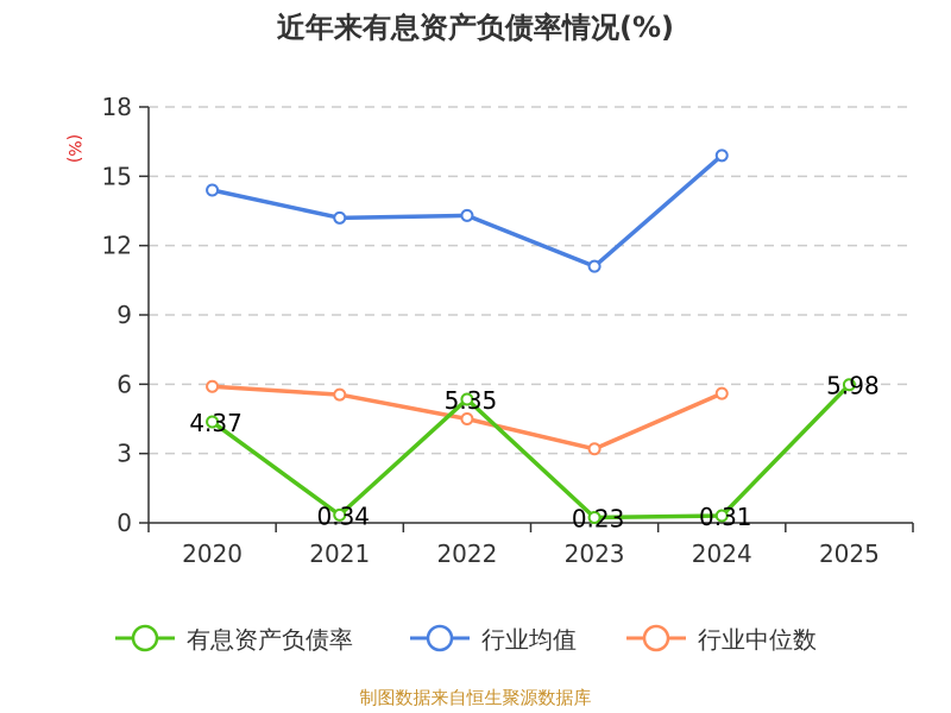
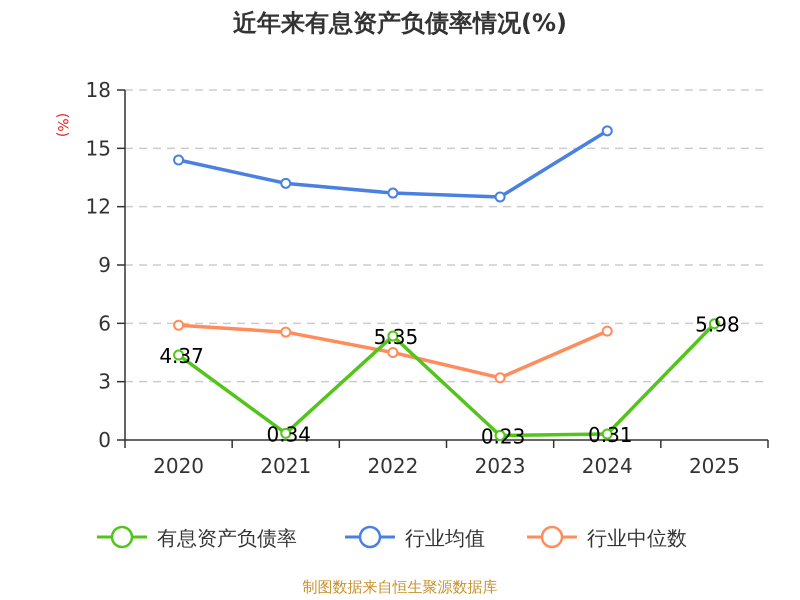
行业均值/2022: 13.3 -> 12.7
行业均值/2023: 11.1 -> 12.5
